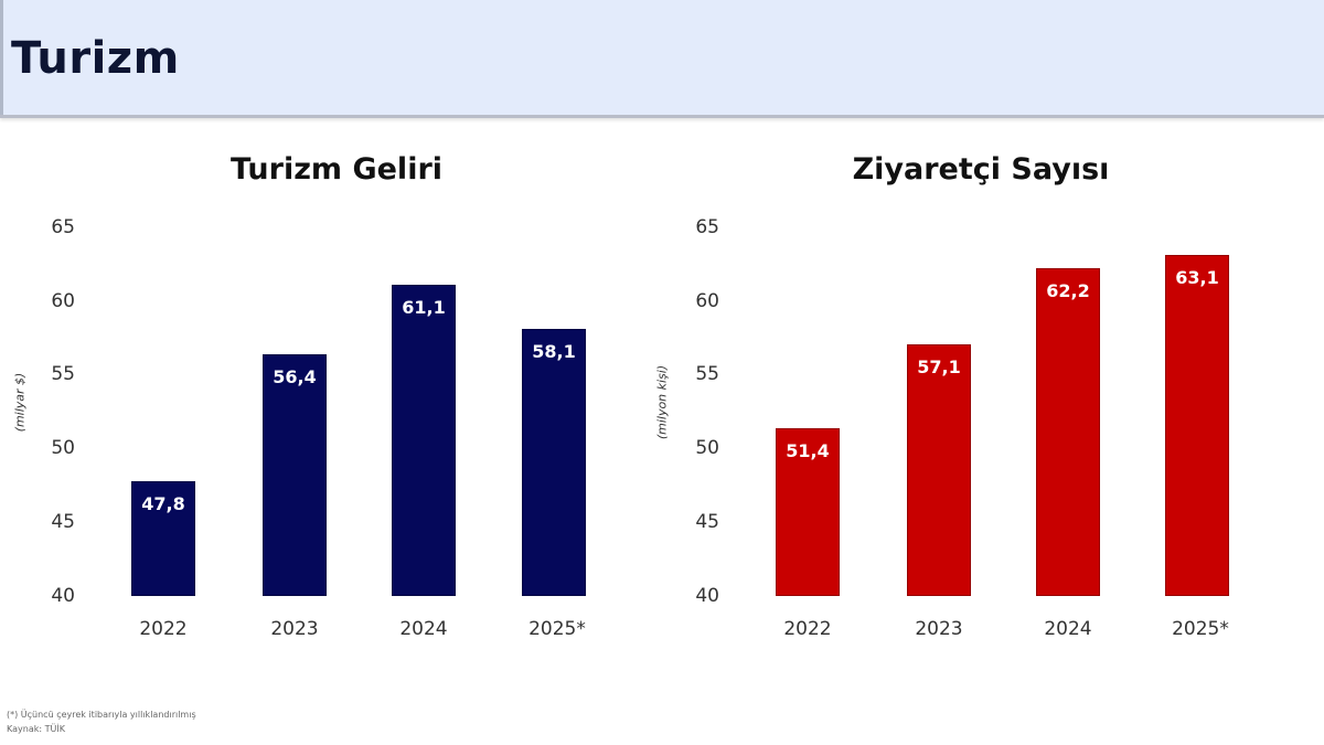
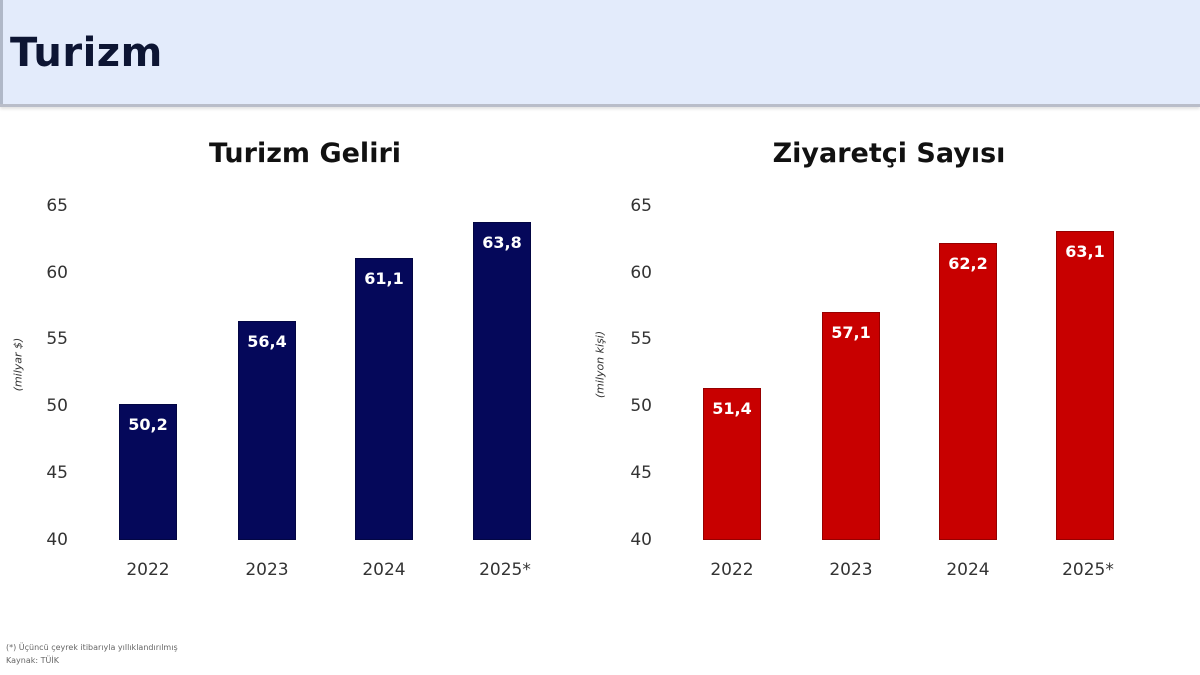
Turizm Geliri/2022: 47,8 -> 50,2
Turizm Geliri/2025*: 58,1 -> 63,8
